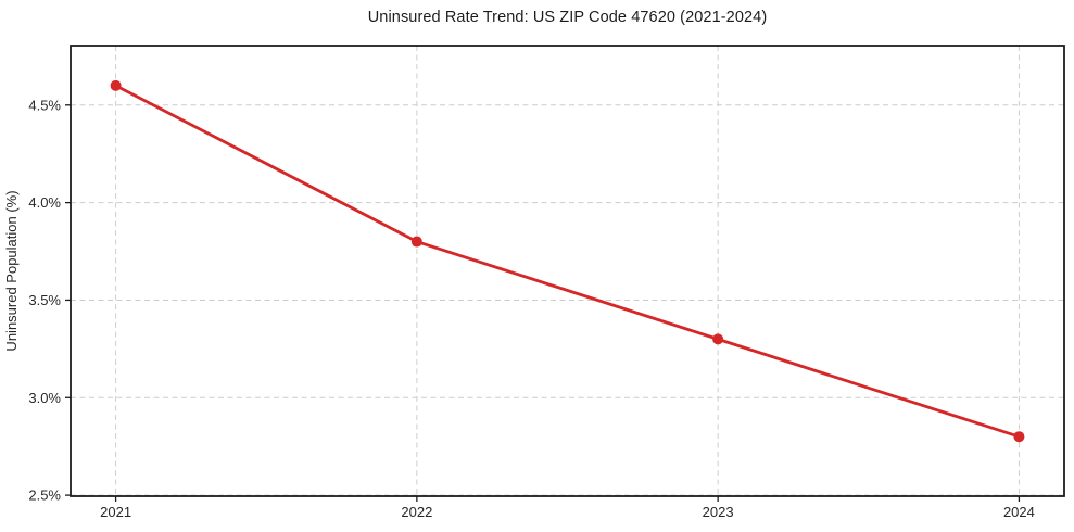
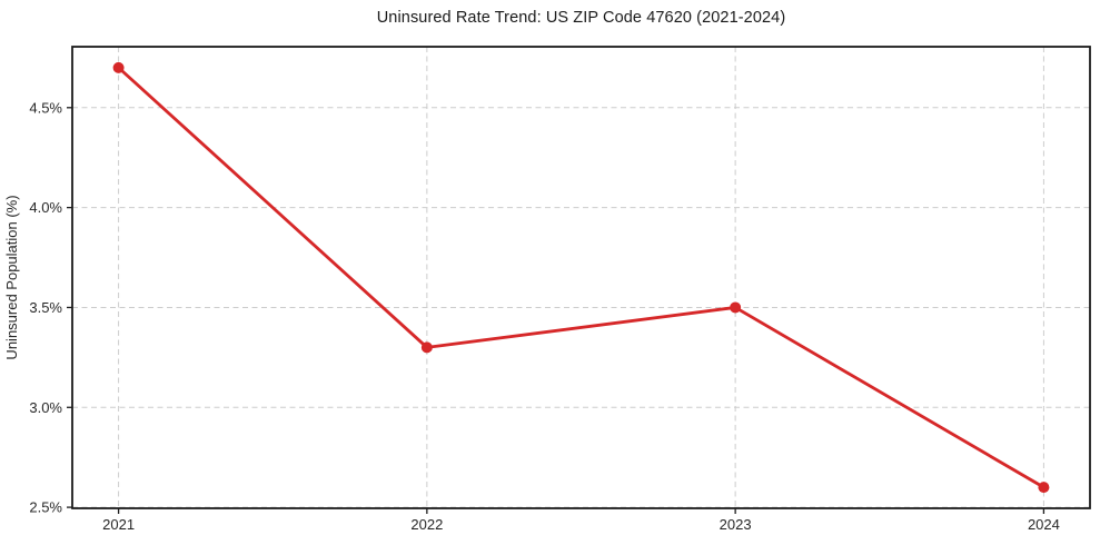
2021: 4.6% -> 4.7%
2022: 3.8% -> 3.3%
2023: 3.3% -> 3.5%
2024: 2.8% -> 2.6%
